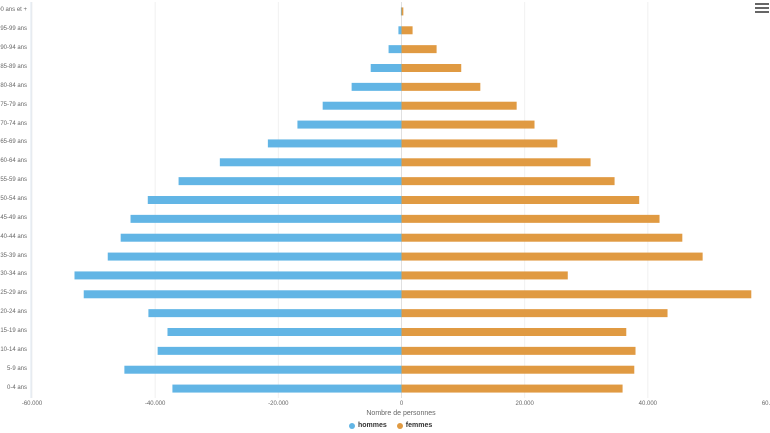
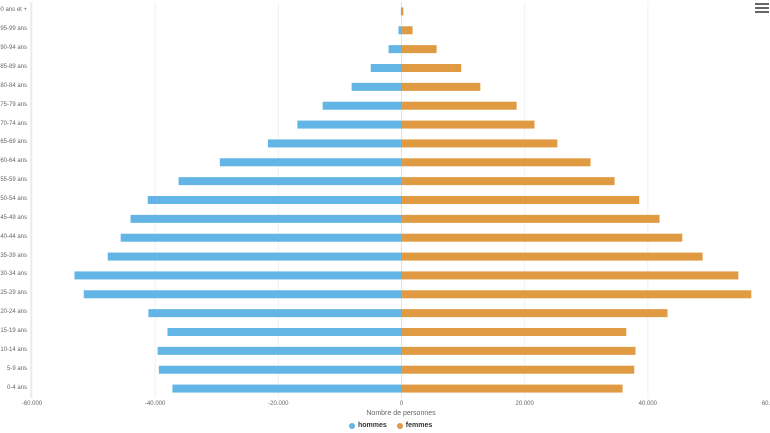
femmes/30-34 ans: 27000 -> 55000
hommes/5-9 ans: -45000 -> -39000
